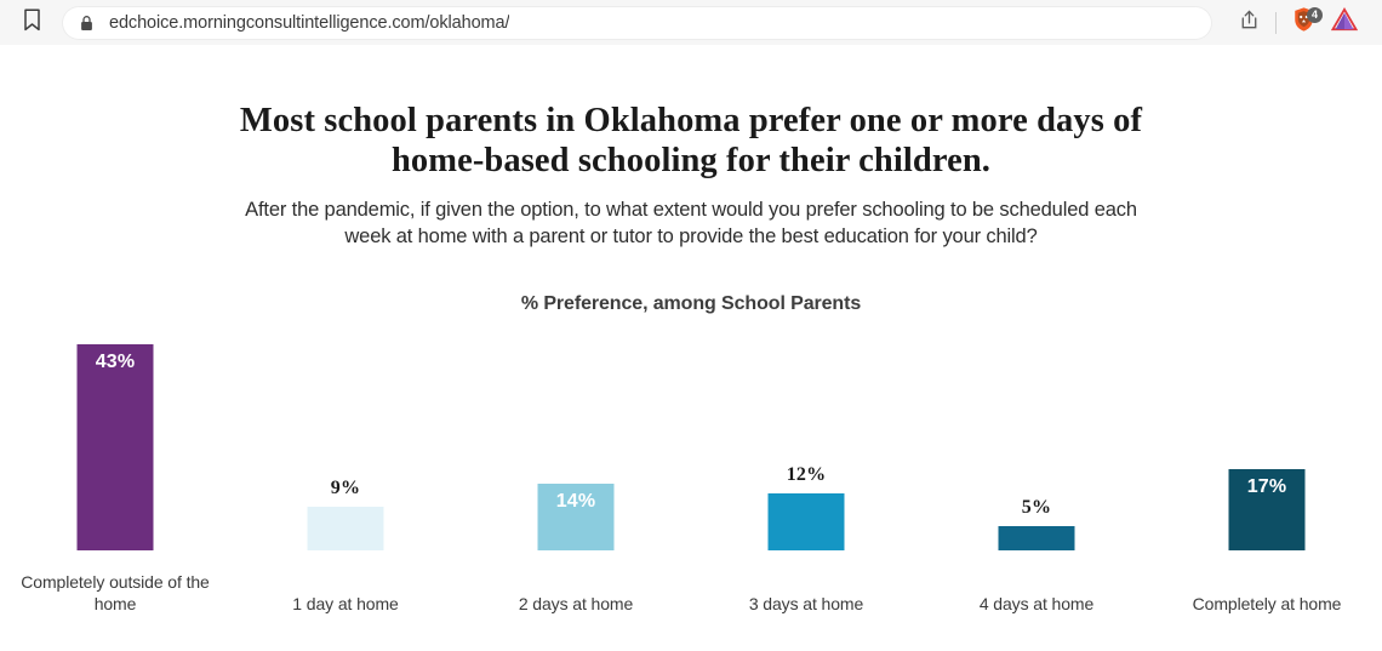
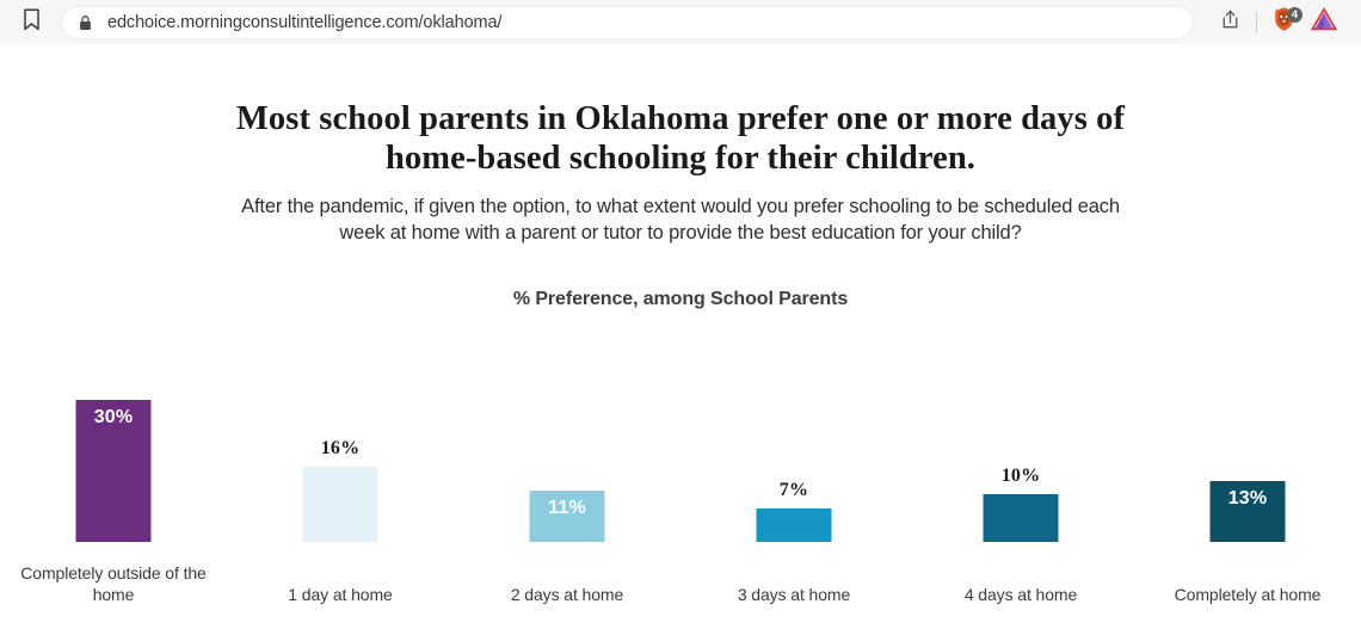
Completely outside of the home: 43% -> 30%
1 day at home: 9% -> 16%
2 days at home: 14% -> 11%
3 days at home: 12% -> 7%
4 days at home: 5% -> 10%
Completely at home: 17% -> 13%
